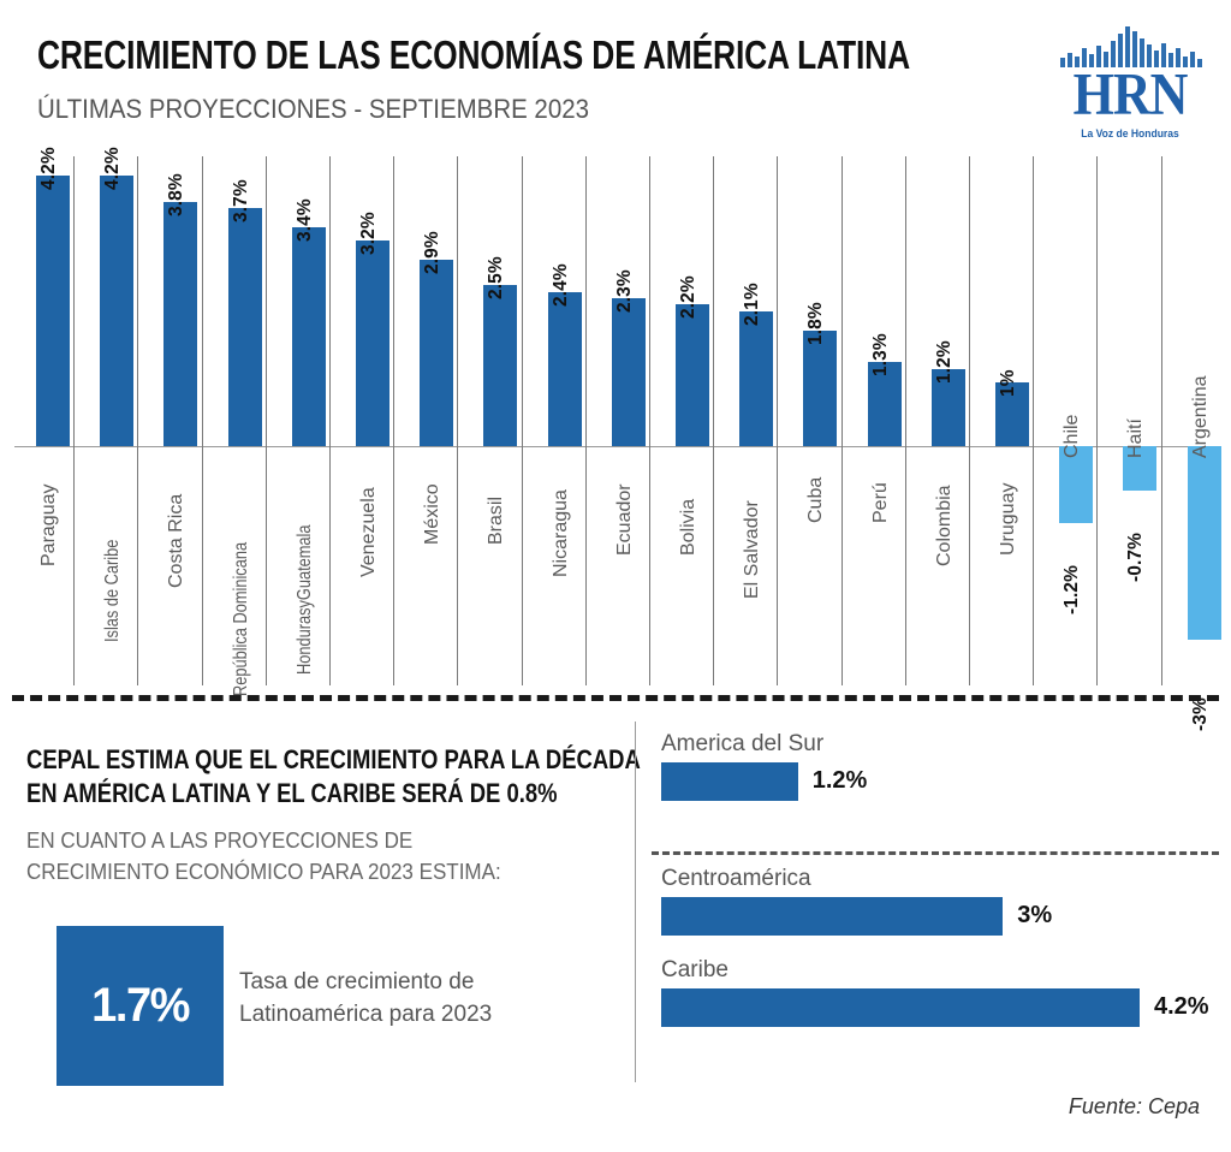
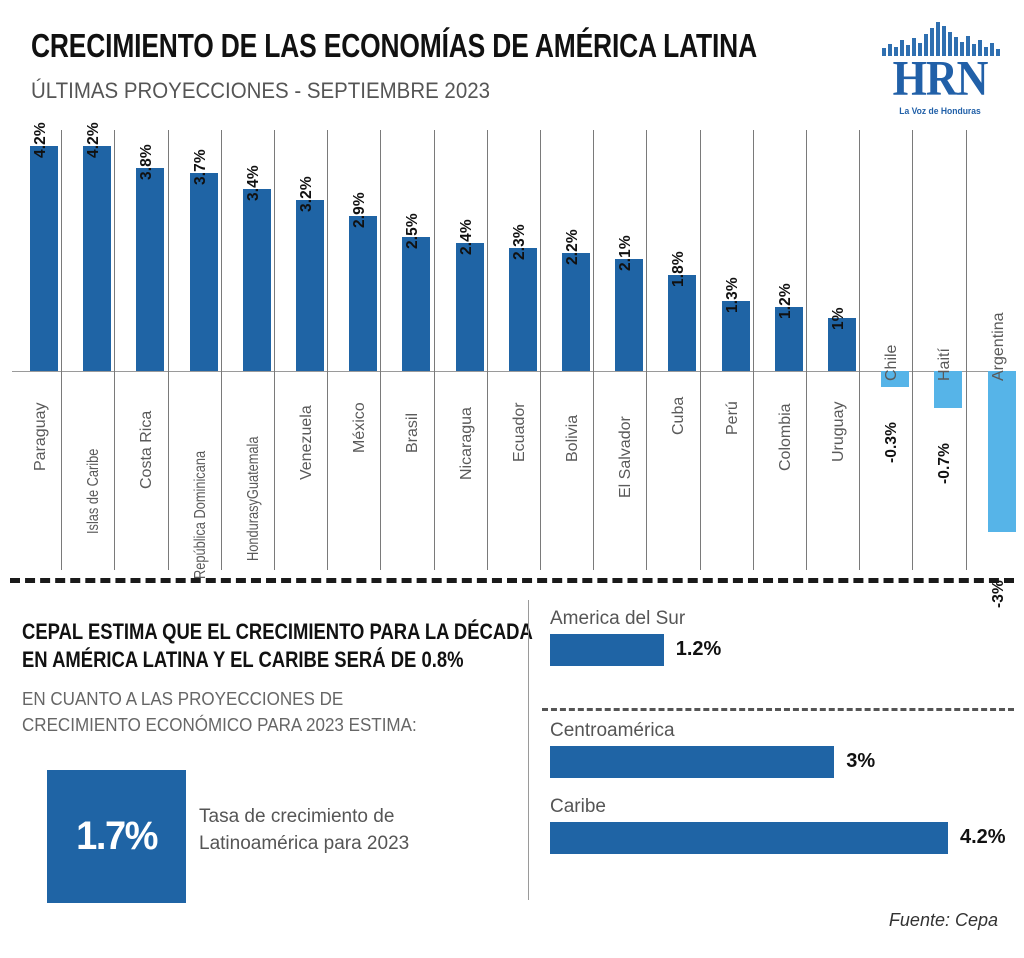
Chile: -1.2% -> -0.3%
